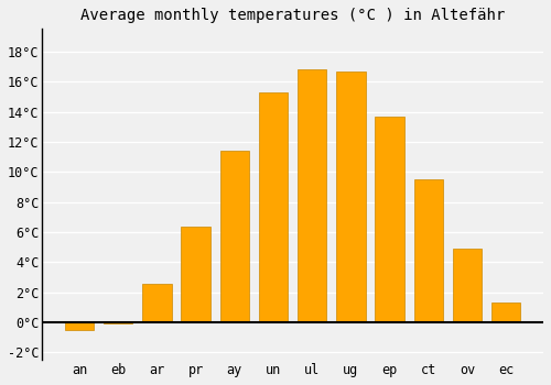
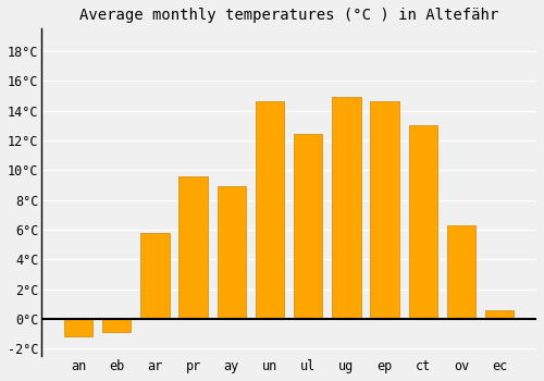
an: -0.5°C -> -1.2°C
eb: -0.1°C -> -0.9°C
ar: 2.6°C -> 5.8°C
pr: 6.4°C -> 9.6°C
ay: 11.4°C -> 8.9°C
un: 15.3°C -> 14.6°C
ul: 16.8°C -> 12.4°C
ug: 16.7°C -> 14.9°C
ep: 13.7°C -> 14.6°C
ct: 9.5°C -> 13.0°C
ov: 4.9°C -> 6.3°C
ec: 1.3°C -> 0.6°C
